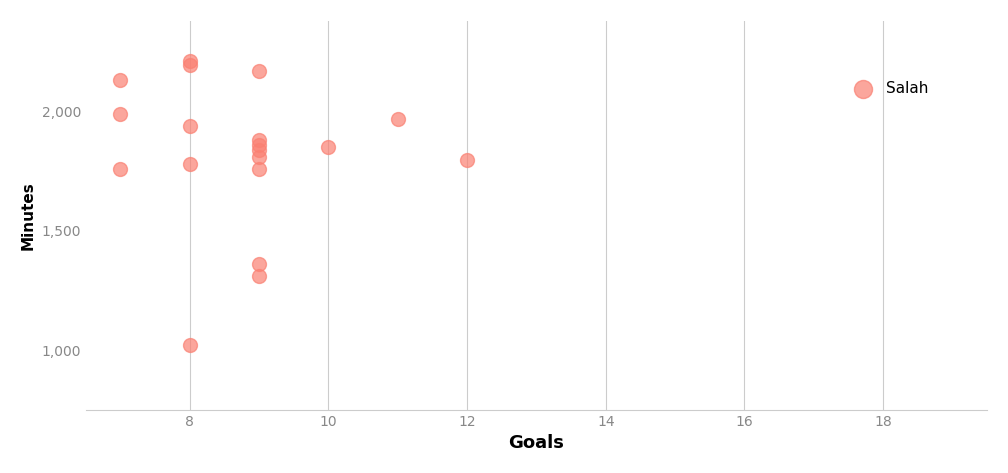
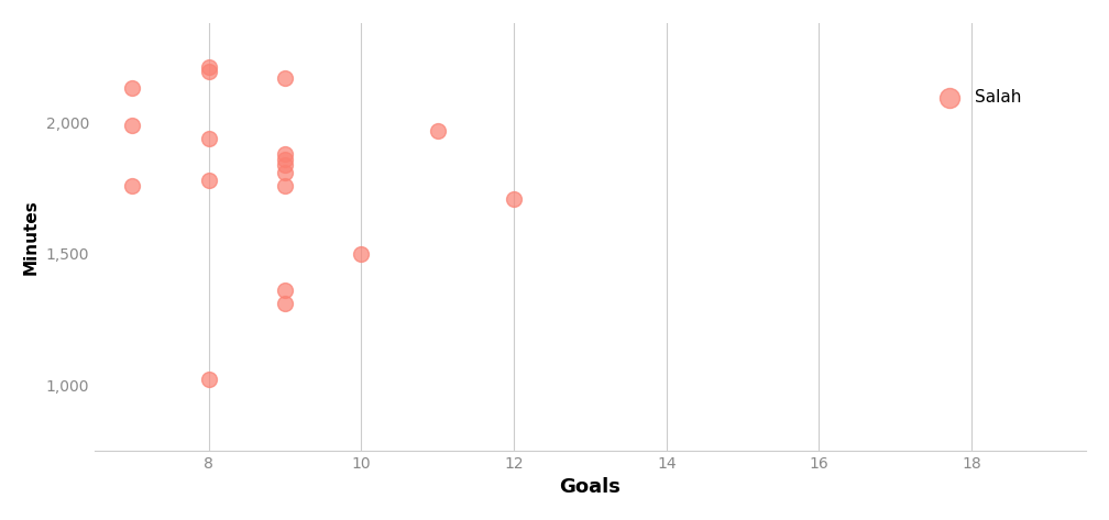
10: 1,850 -> 1,500
12: 1,795 -> 1,710
